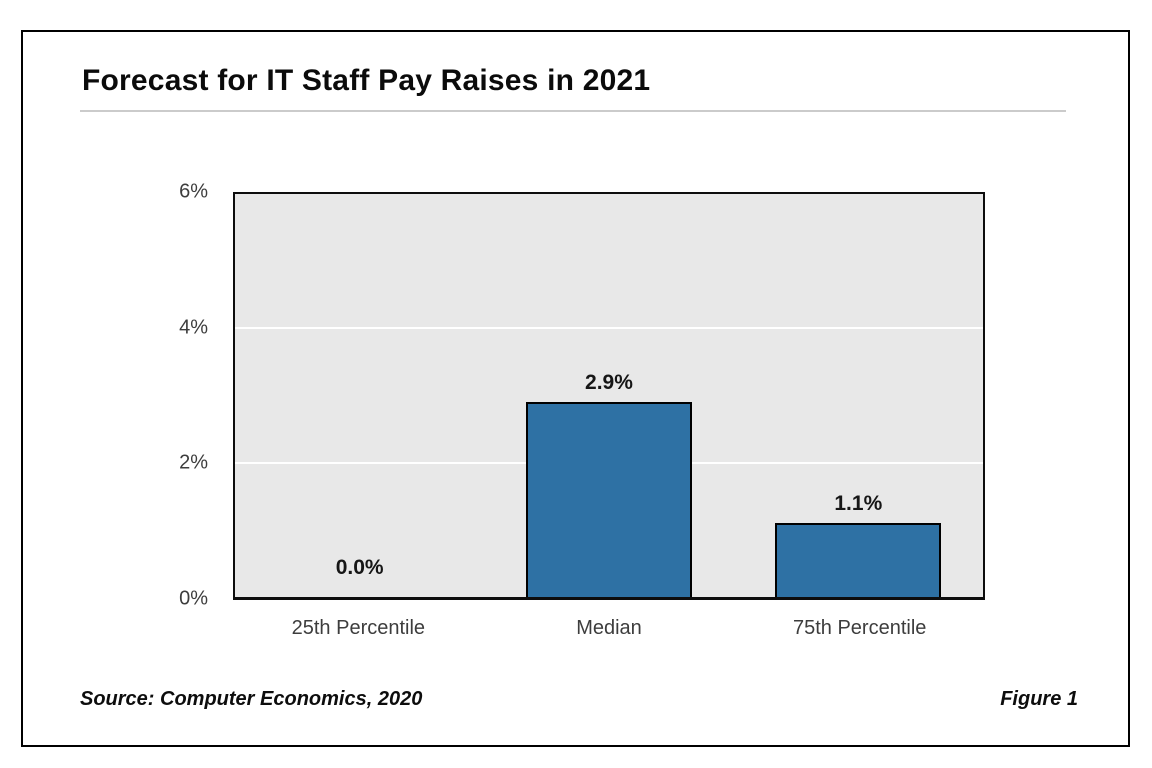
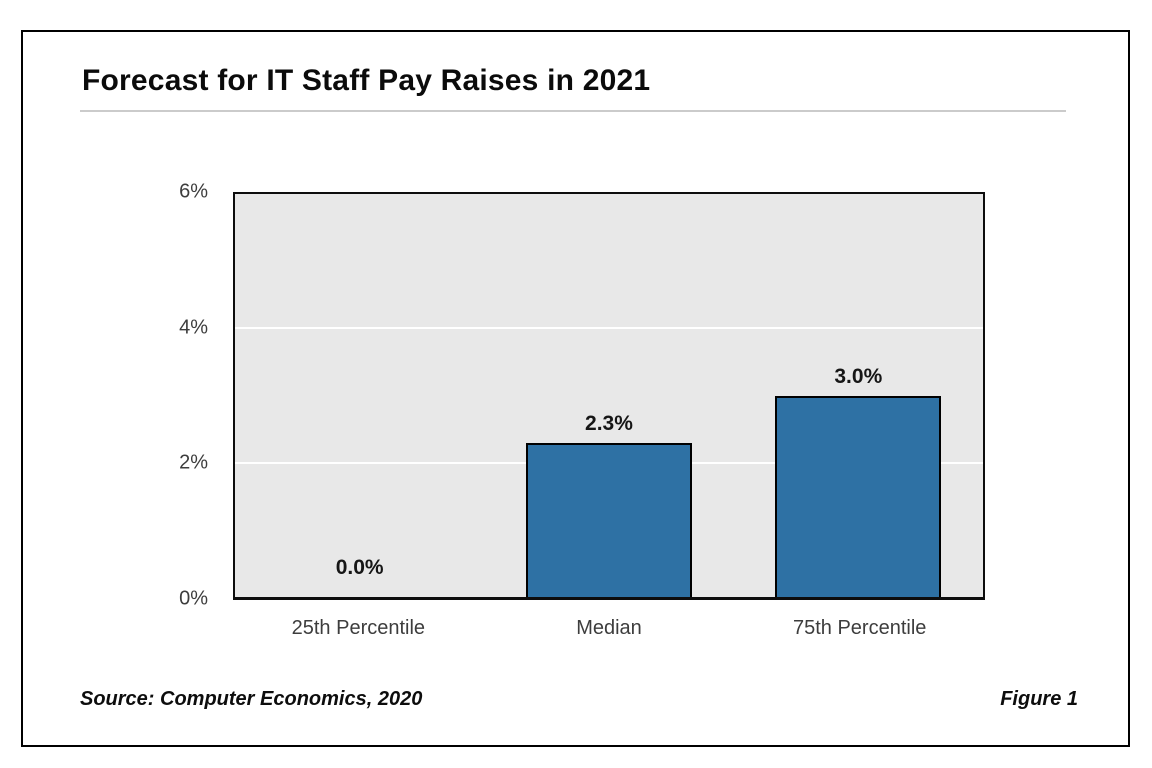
Median: 2.9% -> 2.3%
75th Percentile: 1.1% -> 3.0%
